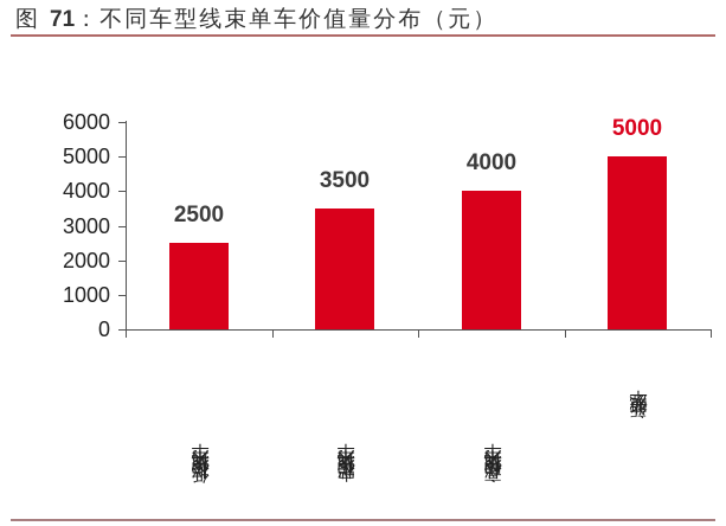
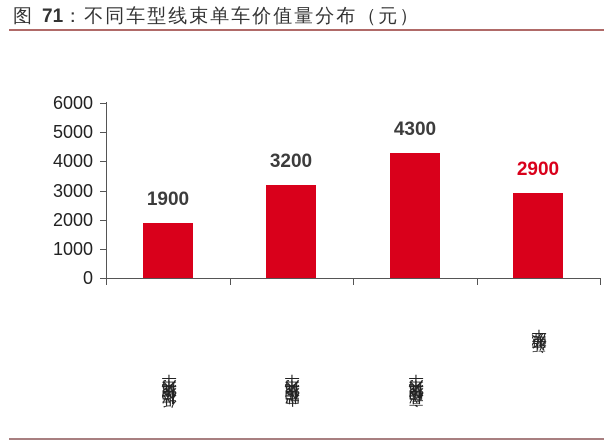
低档传统乘用车: 2500 -> 1900
中档传统乘用车: 3500 -> 3200
高档传统乘用车: 4000 -> 4300
新能源车: 5000 -> 2900
